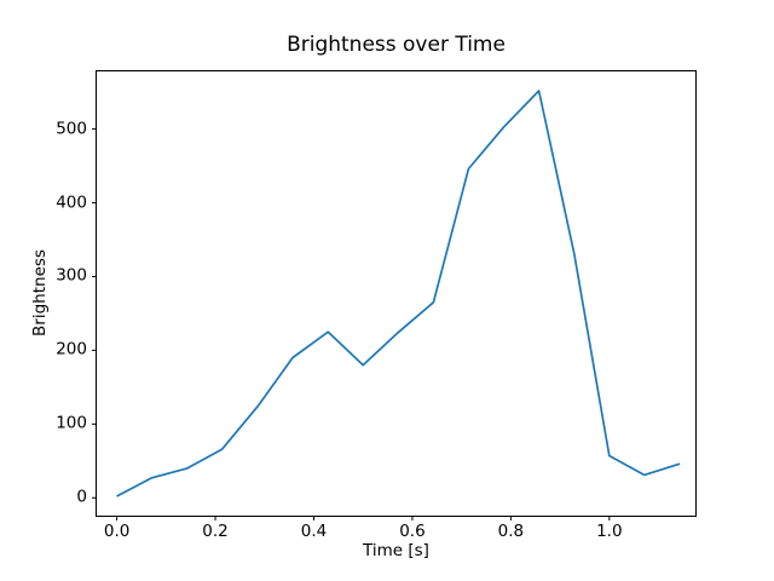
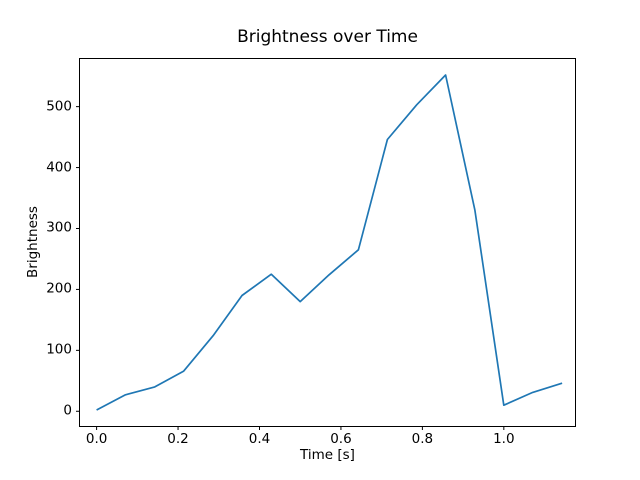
1.0: 60 -> 10
